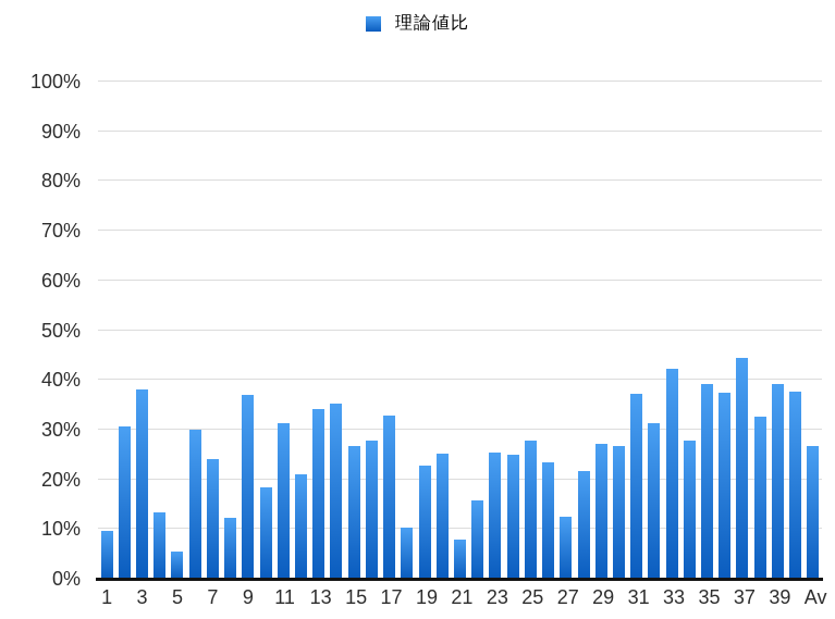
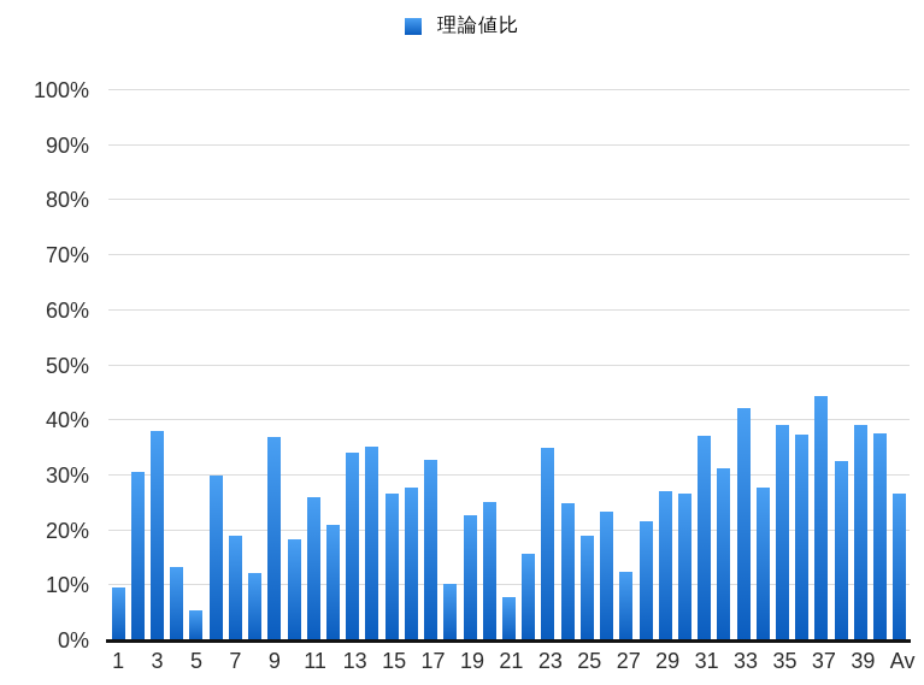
7: 24% -> 19%
11: 31% -> 26%
23: 25% -> 35%
25: 28% -> 19%
